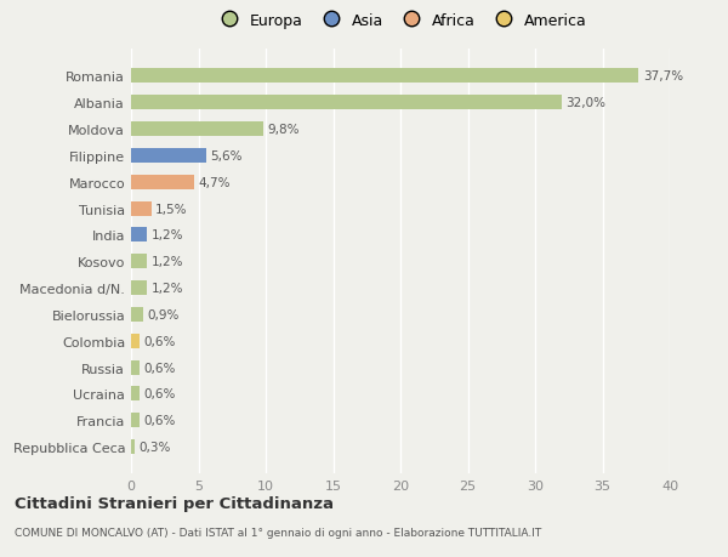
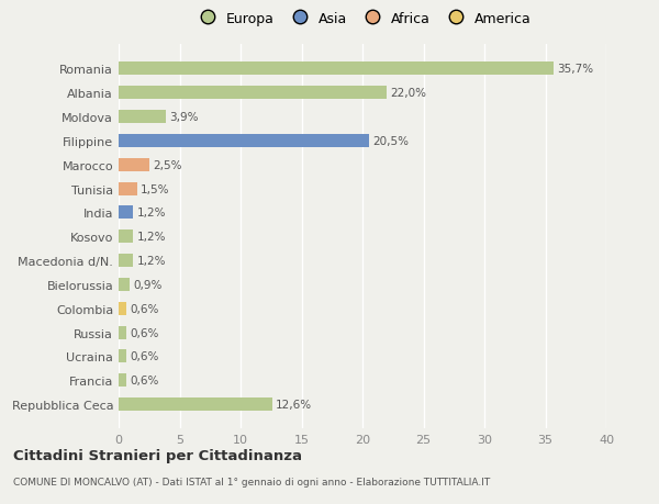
Romania: 37,7% -> 35,7%
Albania: 32,0% -> 22,0%
Moldova: 9,8% -> 3,9%
Filippine: 5,6% -> 20,5%
Marocco: 4,7% -> 2,5%
Repubblica Ceca: 0,3% -> 12,6%
